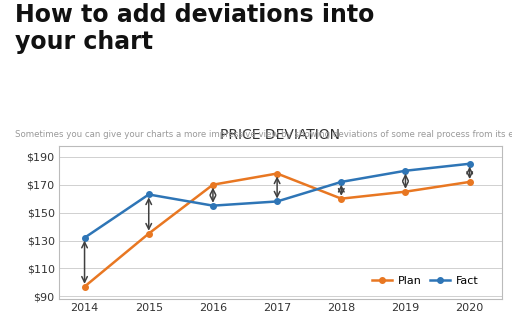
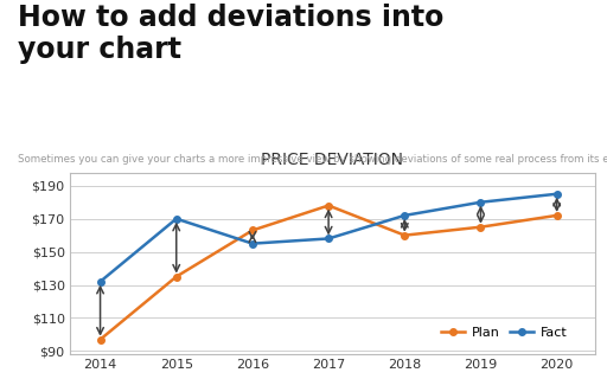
Fact/2015: $163 -> $170
Plan/2016: $170 -> $163
